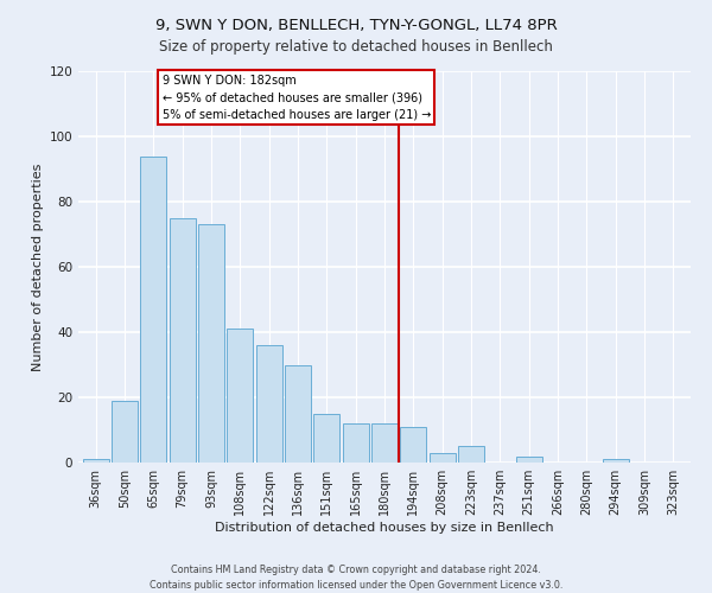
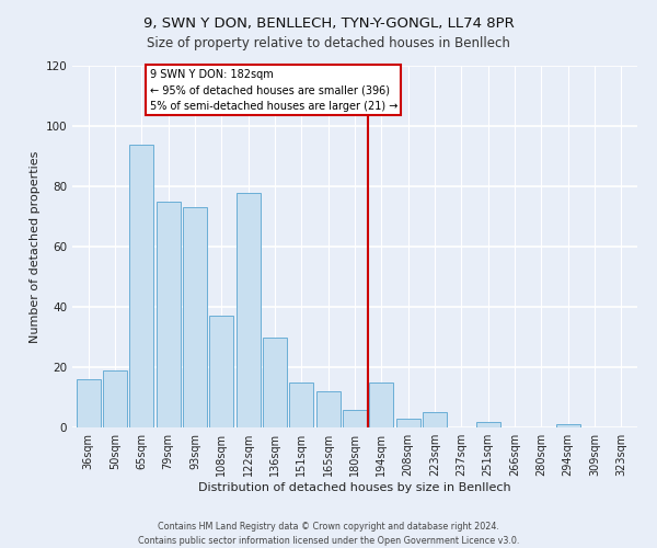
36sqm: 1 -> 16
108sqm: 41 -> 37
122sqm: 36 -> 78
180sqm: 12 -> 6
194sqm: 11 -> 15
